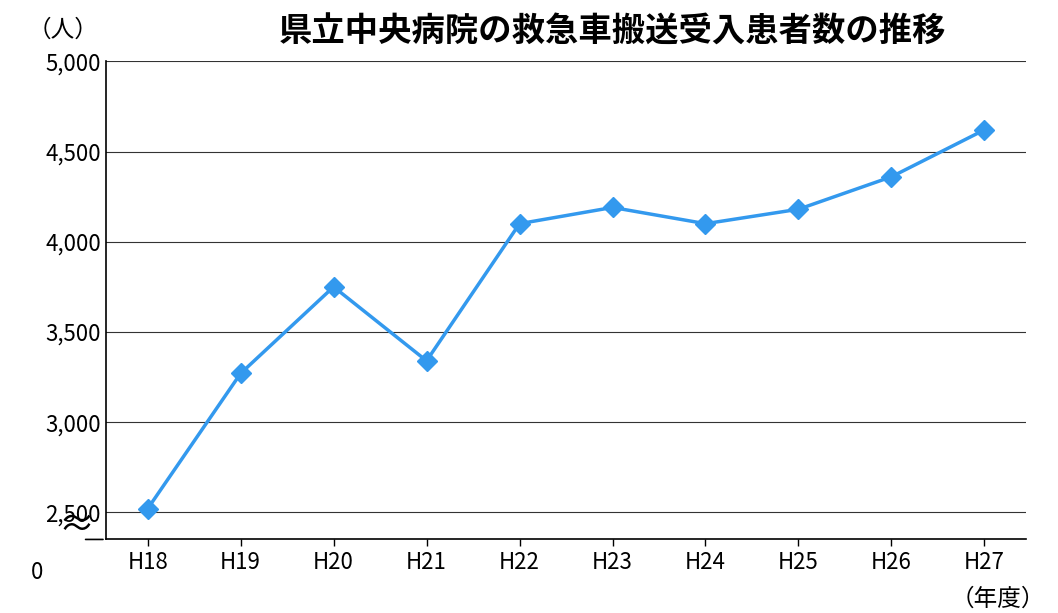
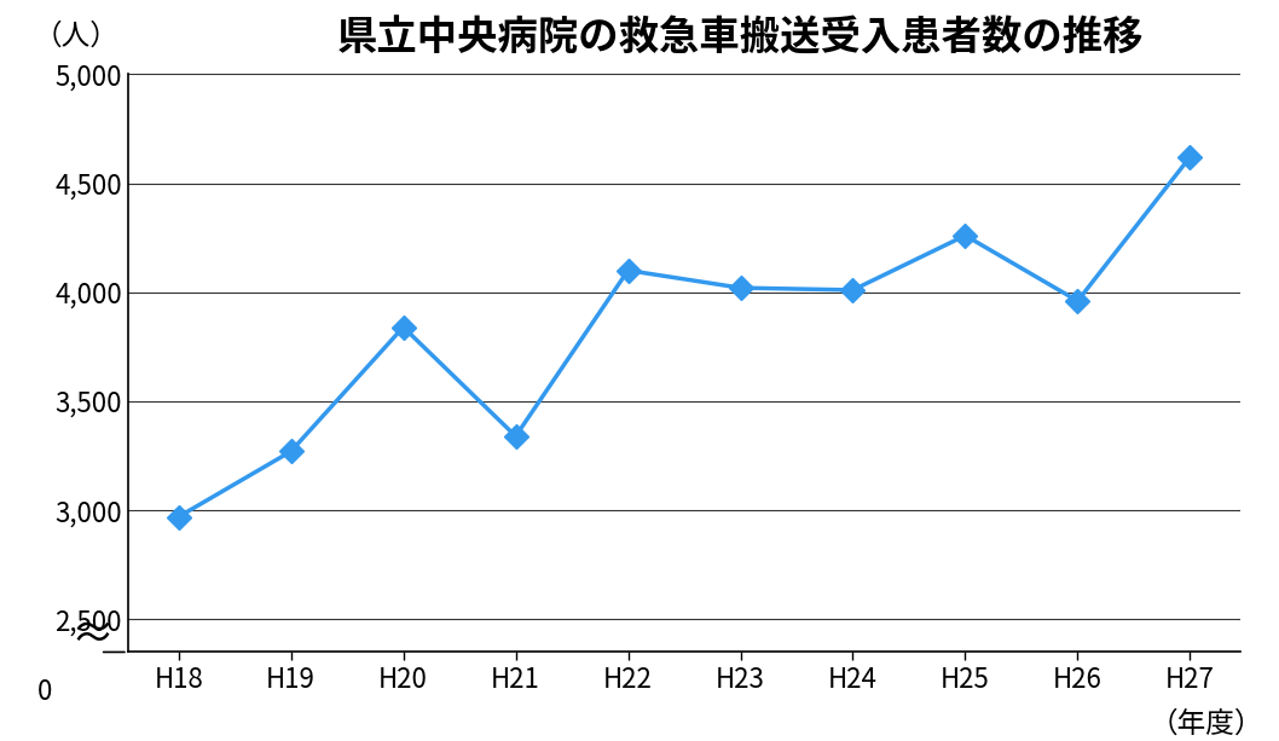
H18: 2,520 -> 2,970
H20: 3,750 -> 3,840
H23: 4,190 -> 4,020
H24: 4,100 -> 4,010
H25: 4,180 -> 4,260
H26: 4,360 -> 3,960
